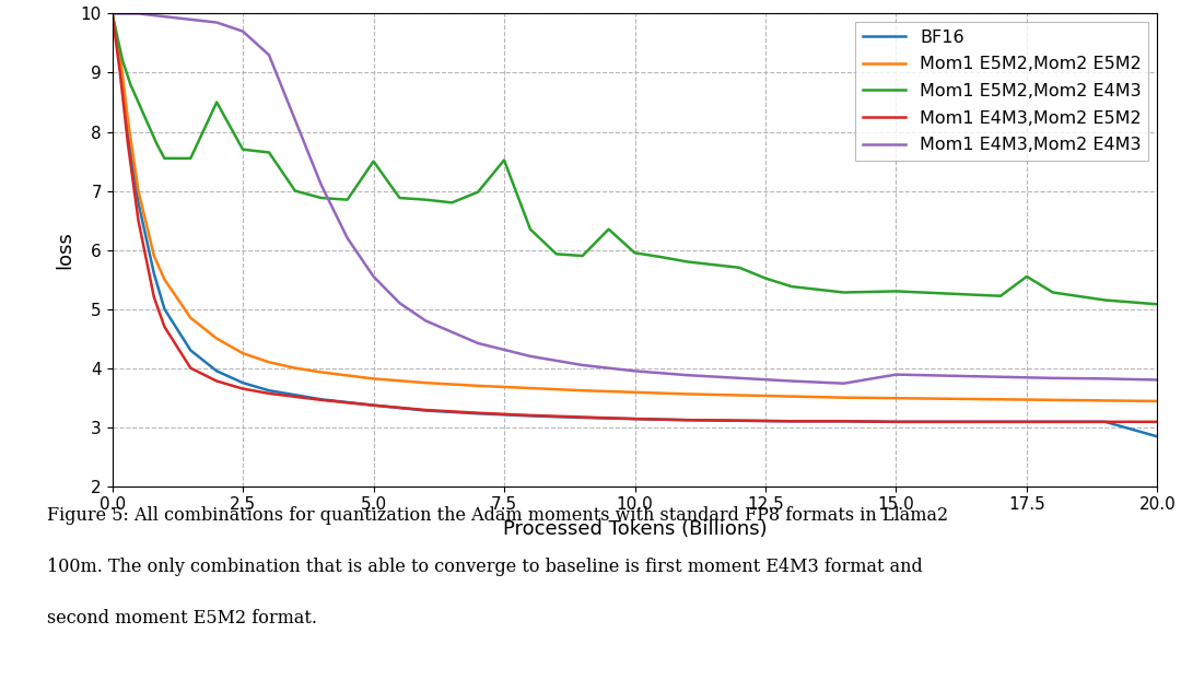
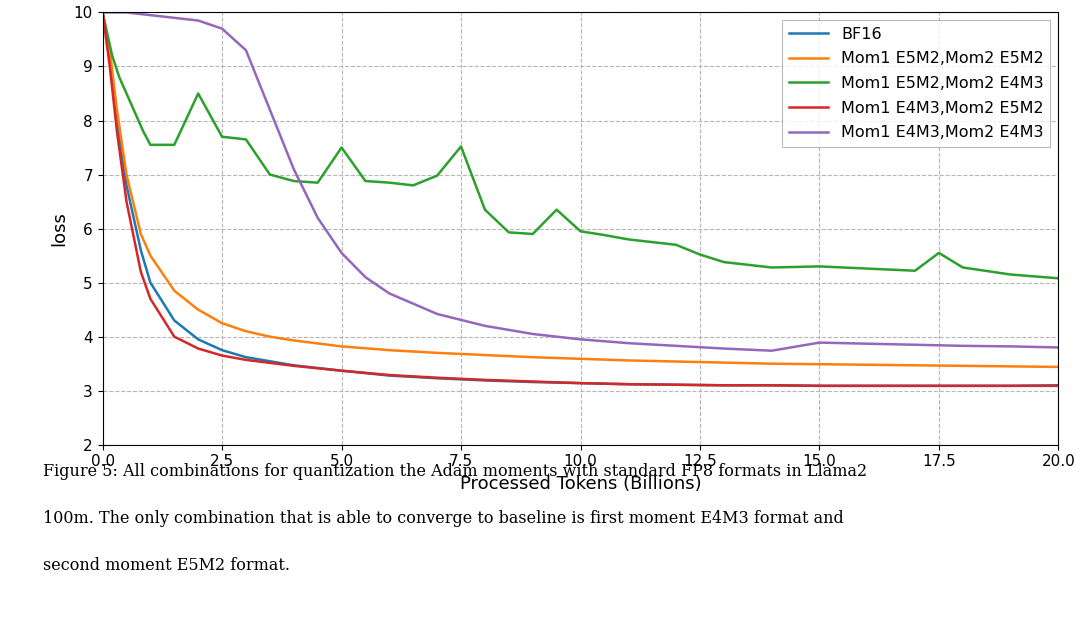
BF16/20.0: 2.84 -> 3.10
